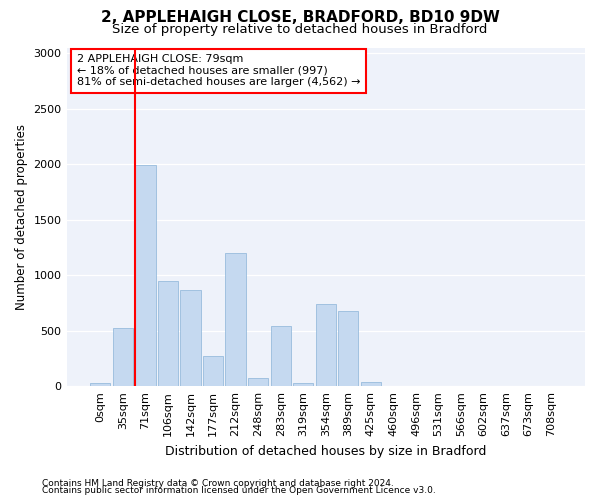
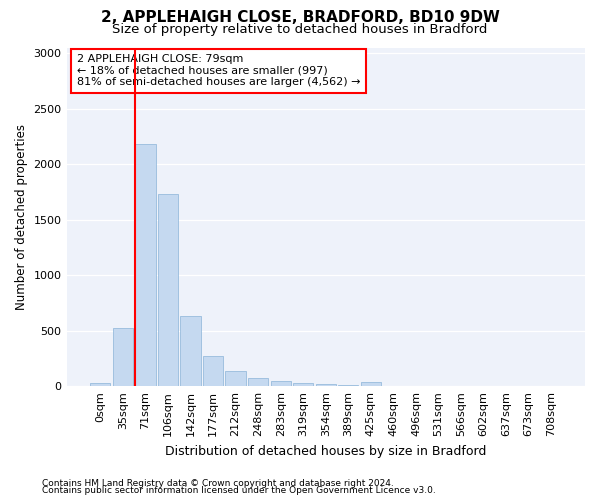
71sqm: 1990 -> 2180
106sqm: 950 -> 1730
142sqm: 870 -> 640
212sqm: 1200 -> 140
283sqm: 540 -> 40
354sqm: 740 -> 20
389sqm: 680 -> 20
